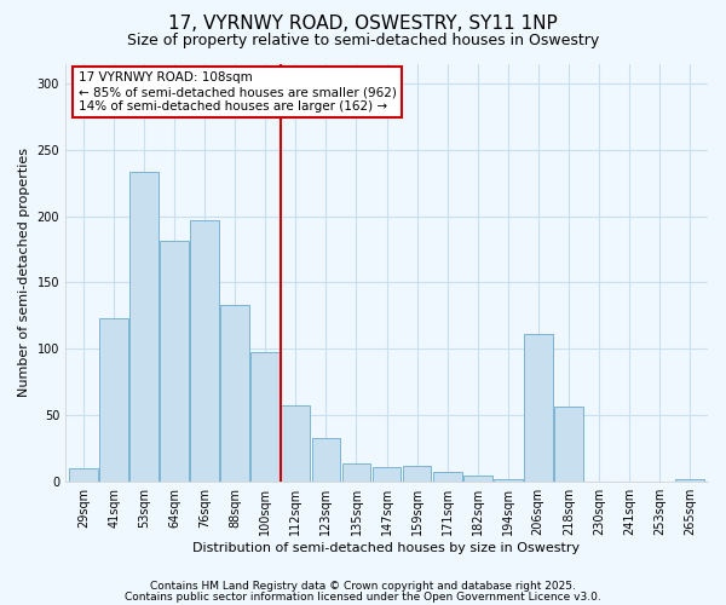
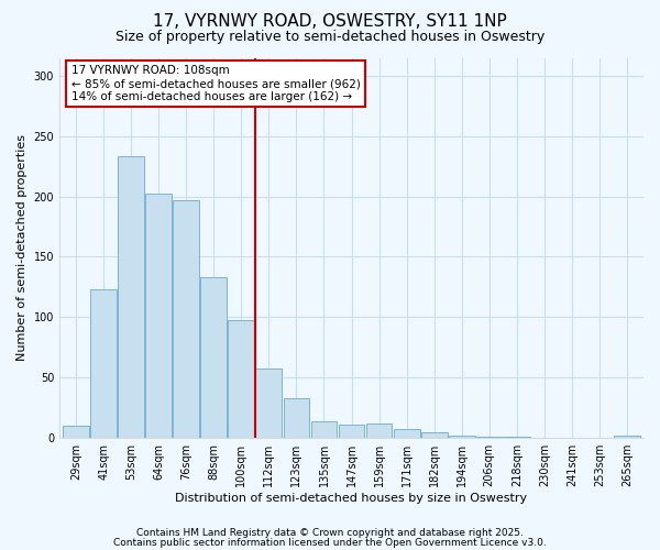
64sqm: 181 -> 202
206sqm: 111 -> 1
218sqm: 56 -> 1
